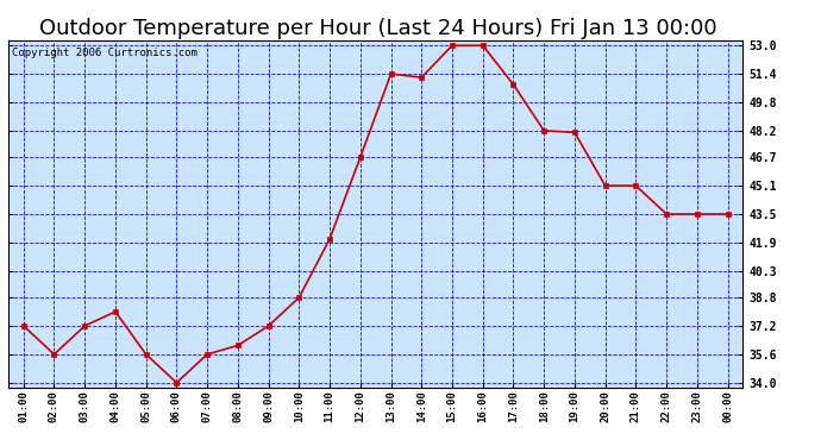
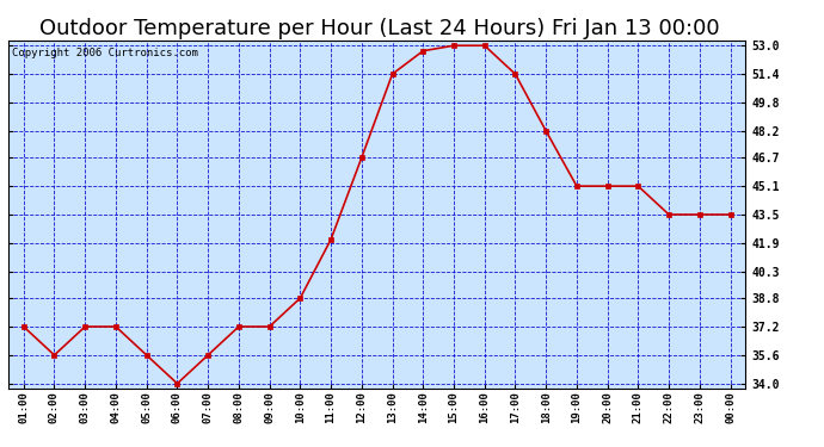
04:00: 38.0 -> 37.2
08:00: 36.1 -> 37.2
14:00: 51.2 -> 52.7
17:00: 50.8 -> 51.4
19:00: 48.1 -> 45.1
